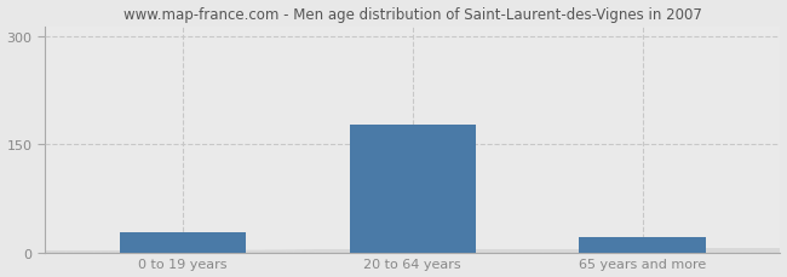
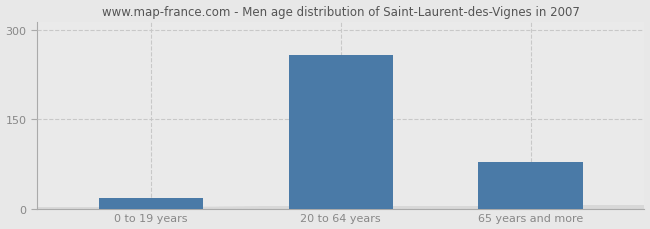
0 to 19 years: 28 -> 18
20 to 64 years: 178 -> 258
65 years and more: 22 -> 78
